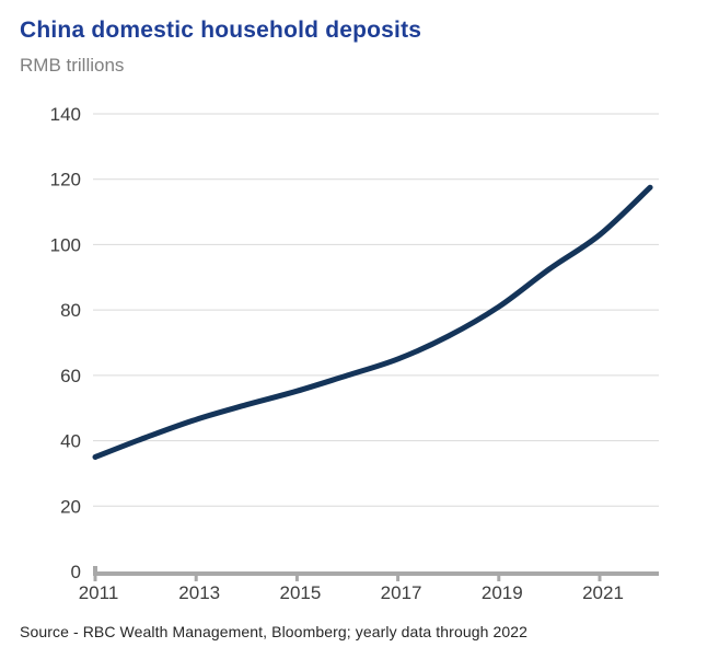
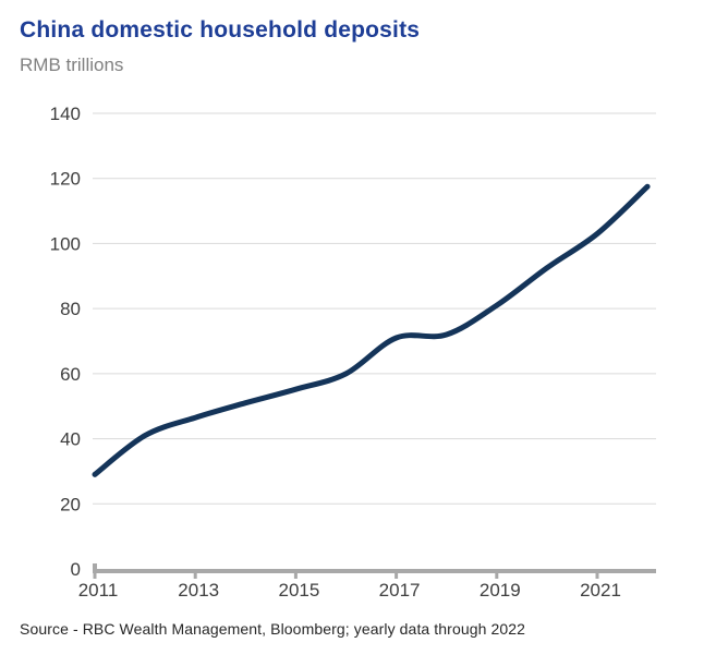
2011: 35 -> 29
2017: 65 -> 71
